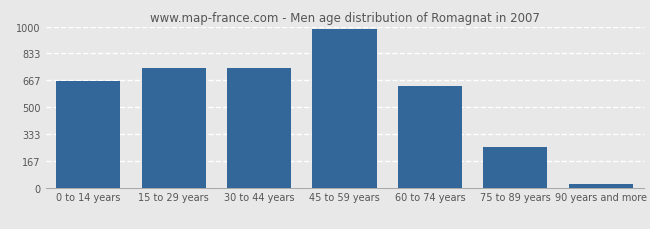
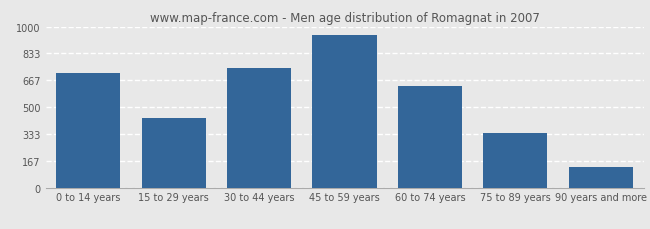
0 to 14 years: 660 -> 710
15 to 29 years: 740 -> 430
45 to 59 years: 980 -> 950
75 to 89 years: 260 -> 340
90 years and more: 20 -> 130
